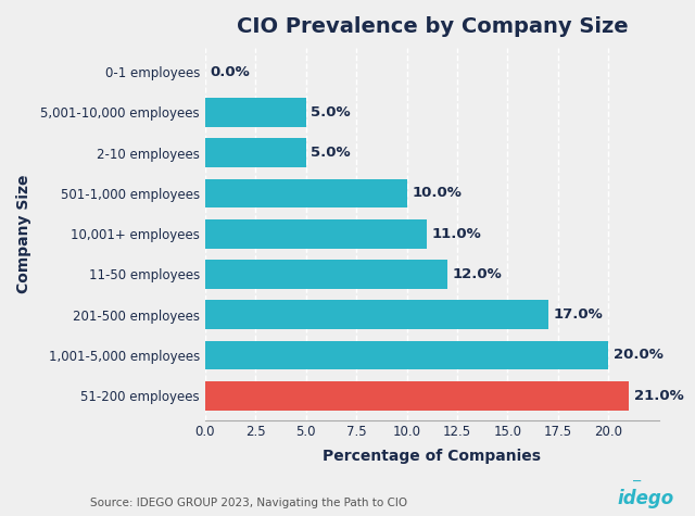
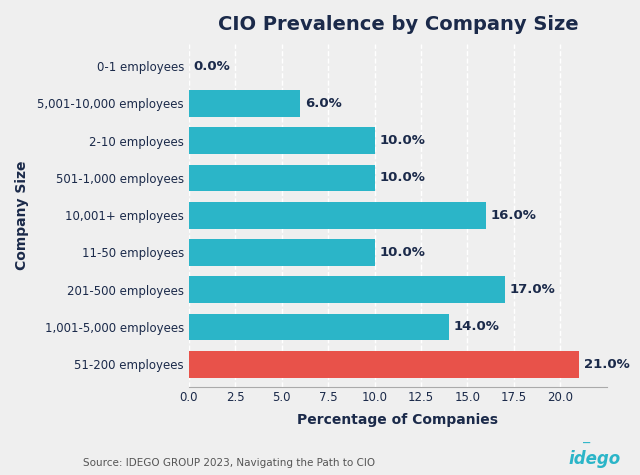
5,001-10,000 employees: 5.0% -> 6.0%
2-10 employees: 5.0% -> 10.0%
10,001+ employees: 11.0% -> 16.0%
11-50 employees: 12.0% -> 10.0%
1,001-5,000 employees: 20.0% -> 14.0%
